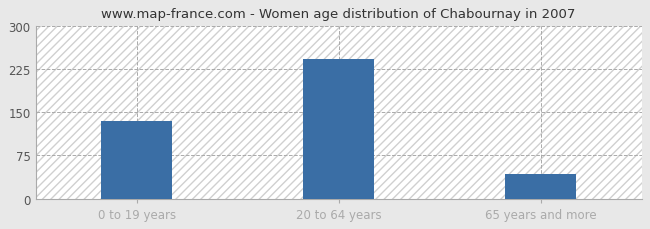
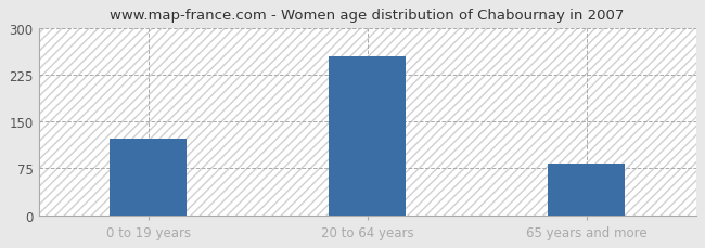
0 to 19 years: 135 -> 122
20 to 64 years: 242 -> 254
65 years and more: 42 -> 82
